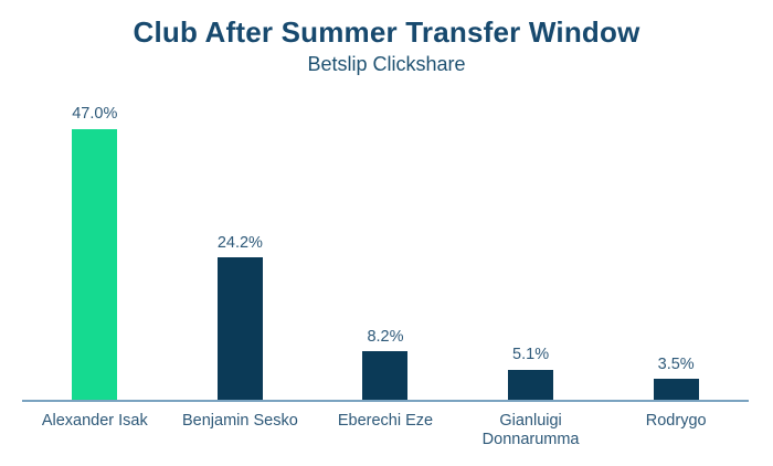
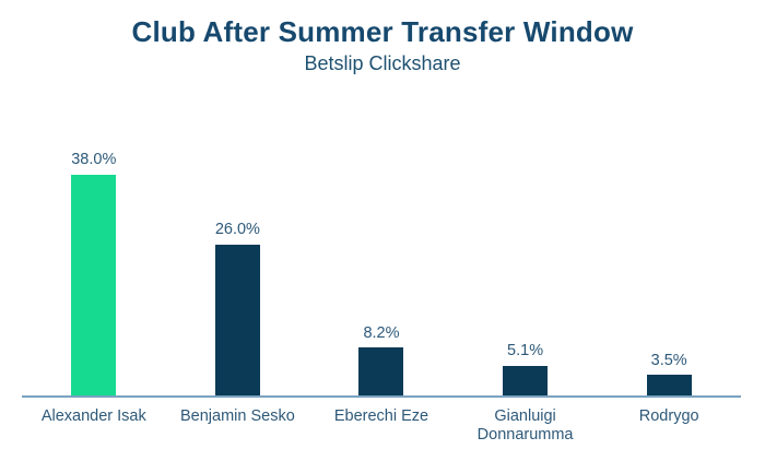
Alexander Isak: 47.0% -> 38.0%
Benjamin Sesko: 24.2% -> 26.0%
